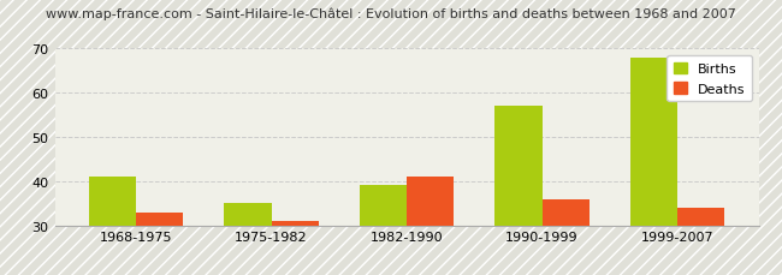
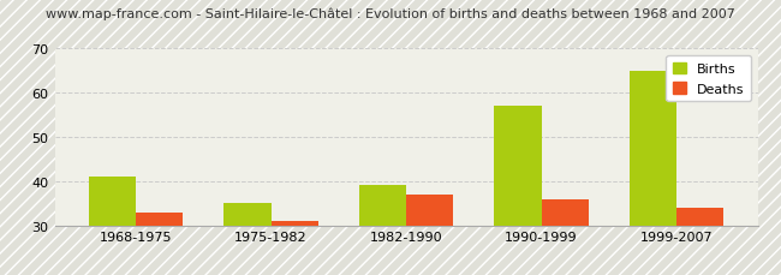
Deaths/1982-1990: 41 -> 37
Births/1999-2007: 68 -> 65
